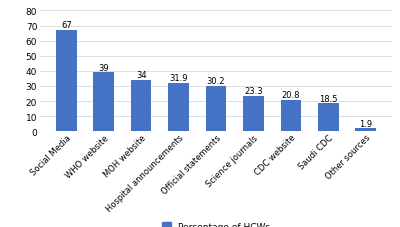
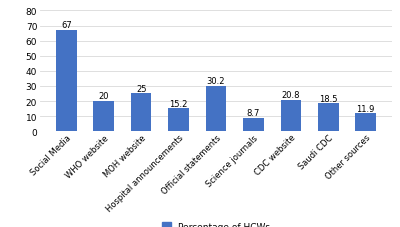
WHO website: 39 -> 20
MOH website: 34 -> 25
Hospital announcements: 31.9 -> 15.2
Science journals: 23.3 -> 8.7
Other sources: 1.9 -> 11.9
